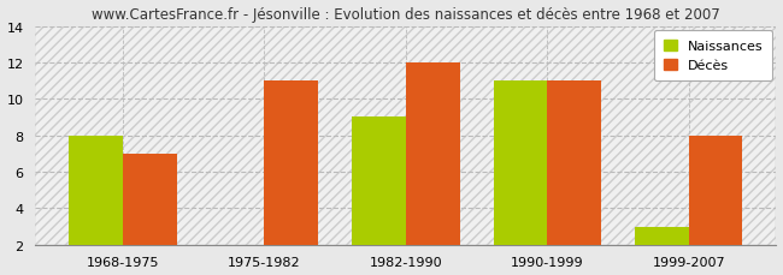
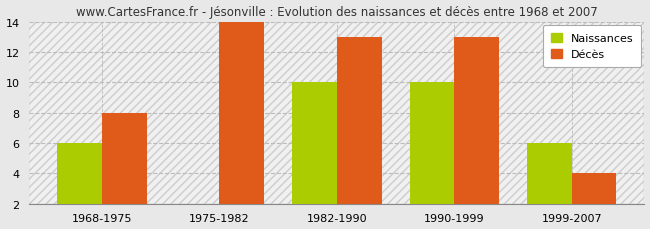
Naissances/1968-1975: 8 -> 6
Décès/1968-1975: 7 -> 8
Décès/1975-1982: 11 -> 14
Naissances/1982-1990: 9 -> 10
Décès/1982-1990: 12 -> 13
Naissances/1990-1999: 11 -> 10
Décès/1990-1999: 11 -> 13
Naissances/1999-2007: 3 -> 6
Décès/1999-2007: 8 -> 4
